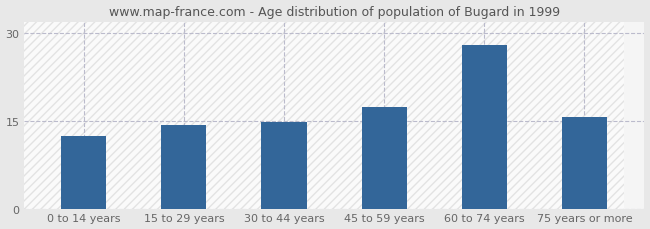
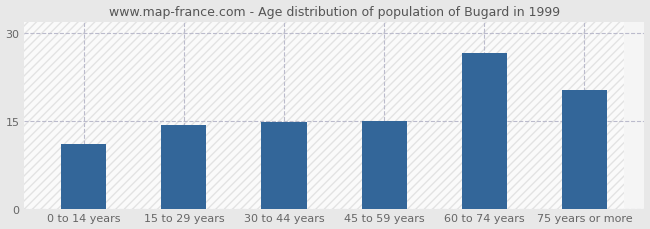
0 to 14 years: 12.5 -> 11.2
45 to 59 years: 17.5 -> 15.0
60 to 74 years: 28.0 -> 26.6
75 years or more: 15.8 -> 20.4
